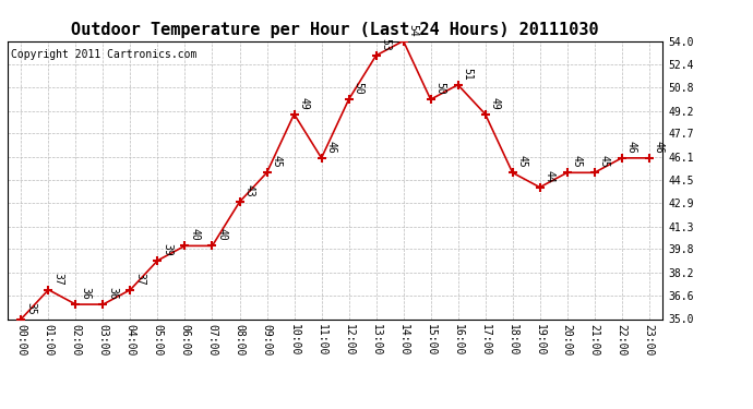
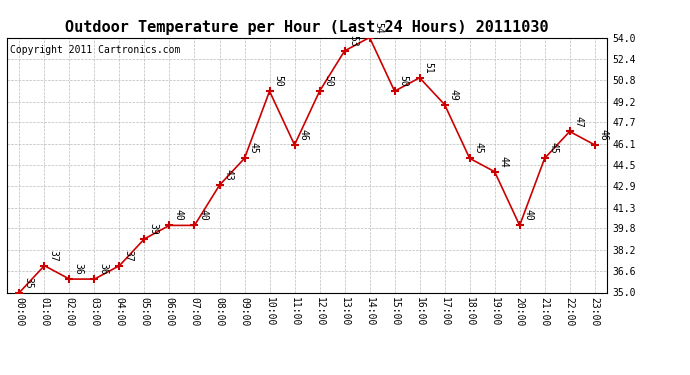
10:00: 49 -> 50
20:00: 45 -> 40
22:00: 46 -> 47
